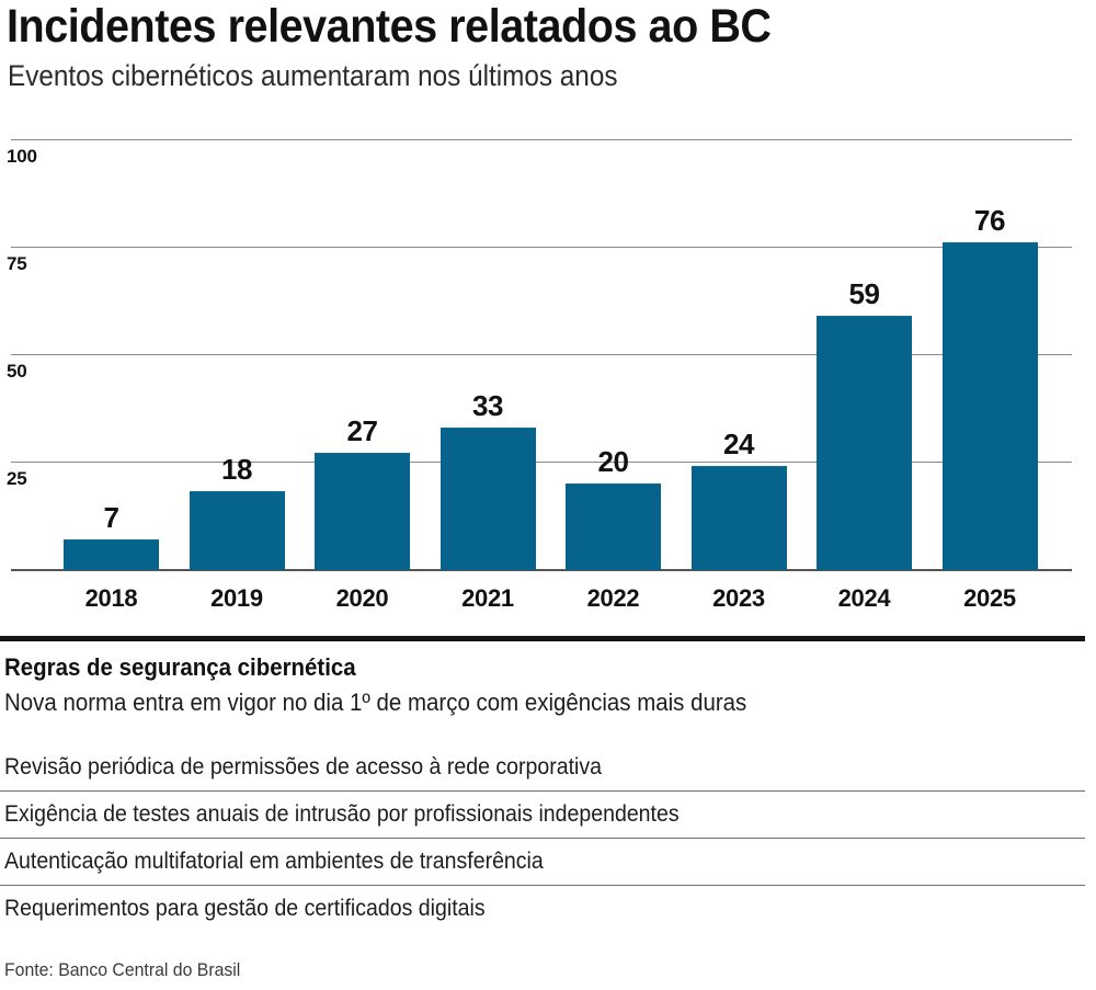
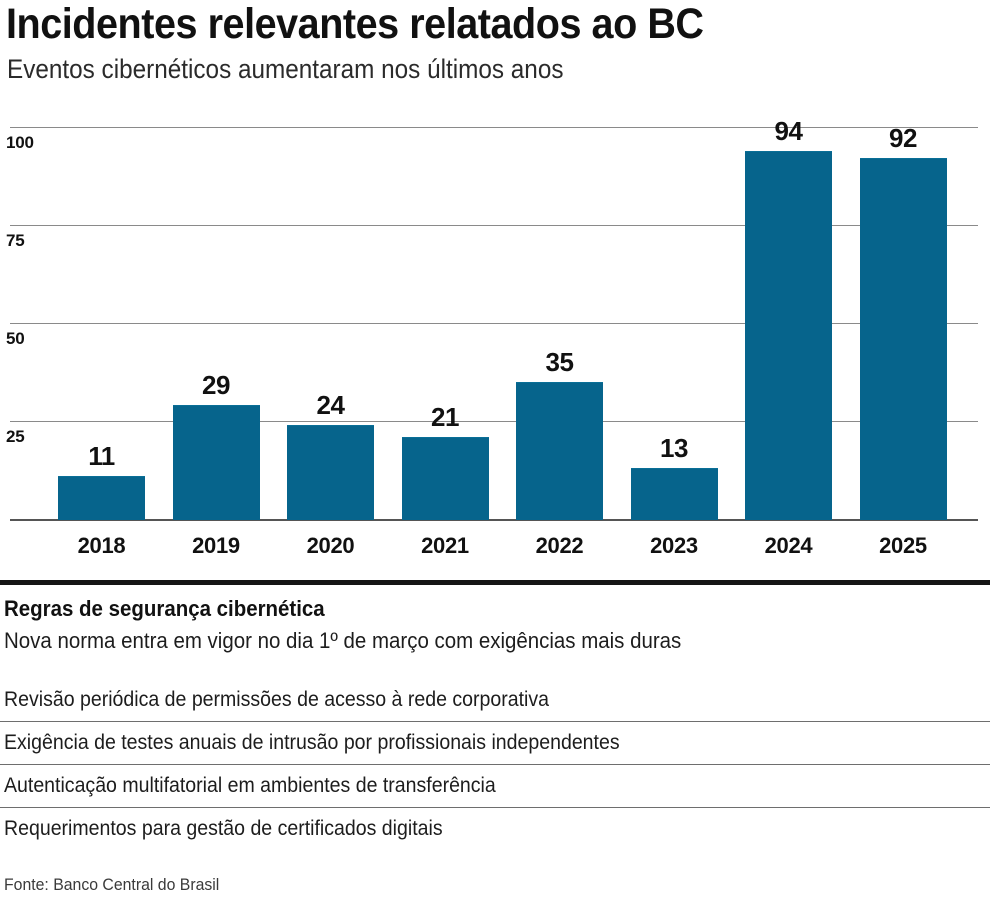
2018: 7 -> 11
2019: 18 -> 29
2020: 27 -> 24
2021: 33 -> 21
2022: 20 -> 35
2023: 24 -> 13
2024: 59 -> 94
2025: 76 -> 92
